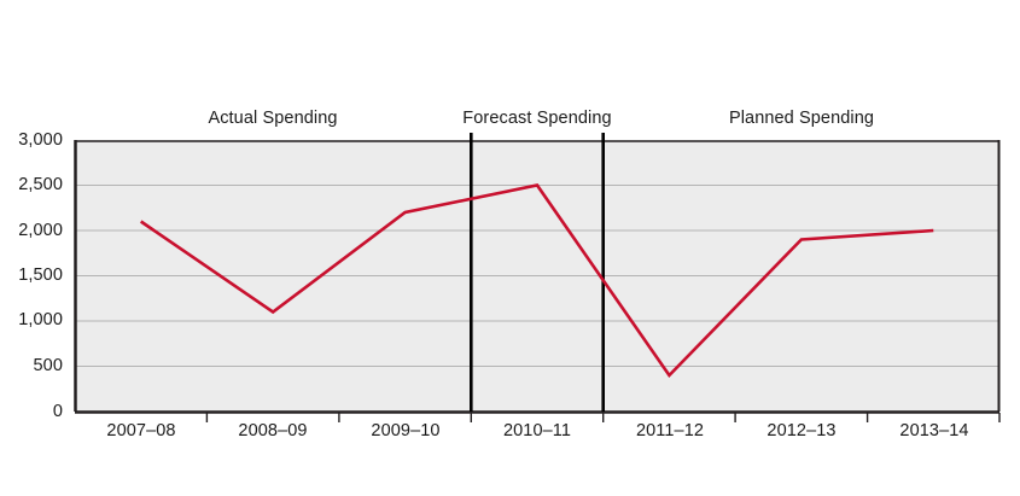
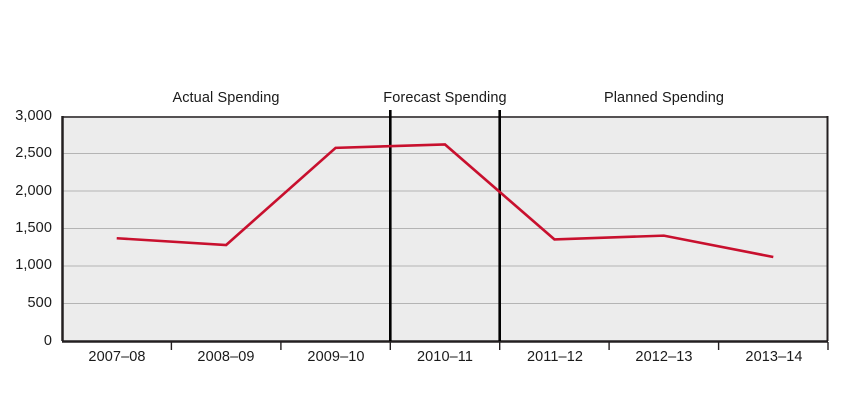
2007–08: 2100 -> 1400
2008–09: 1100 -> 1300
2009–10: 2200 -> 2600
2010–11: 2500 -> 2600
2011–12: 400 -> 1400
2012–13: 1900 -> 1400
2013–14: 2000 -> 1100
